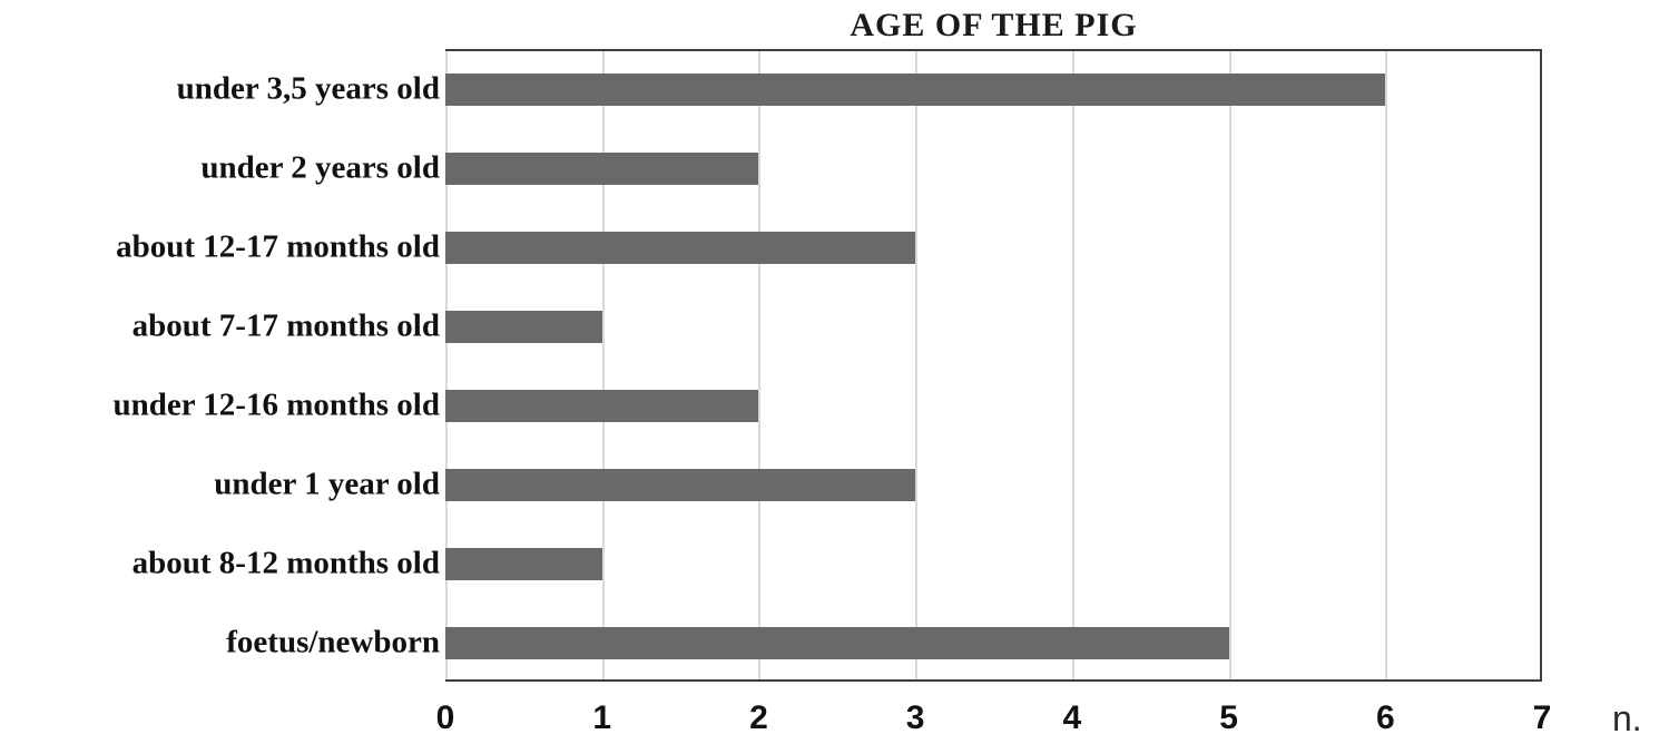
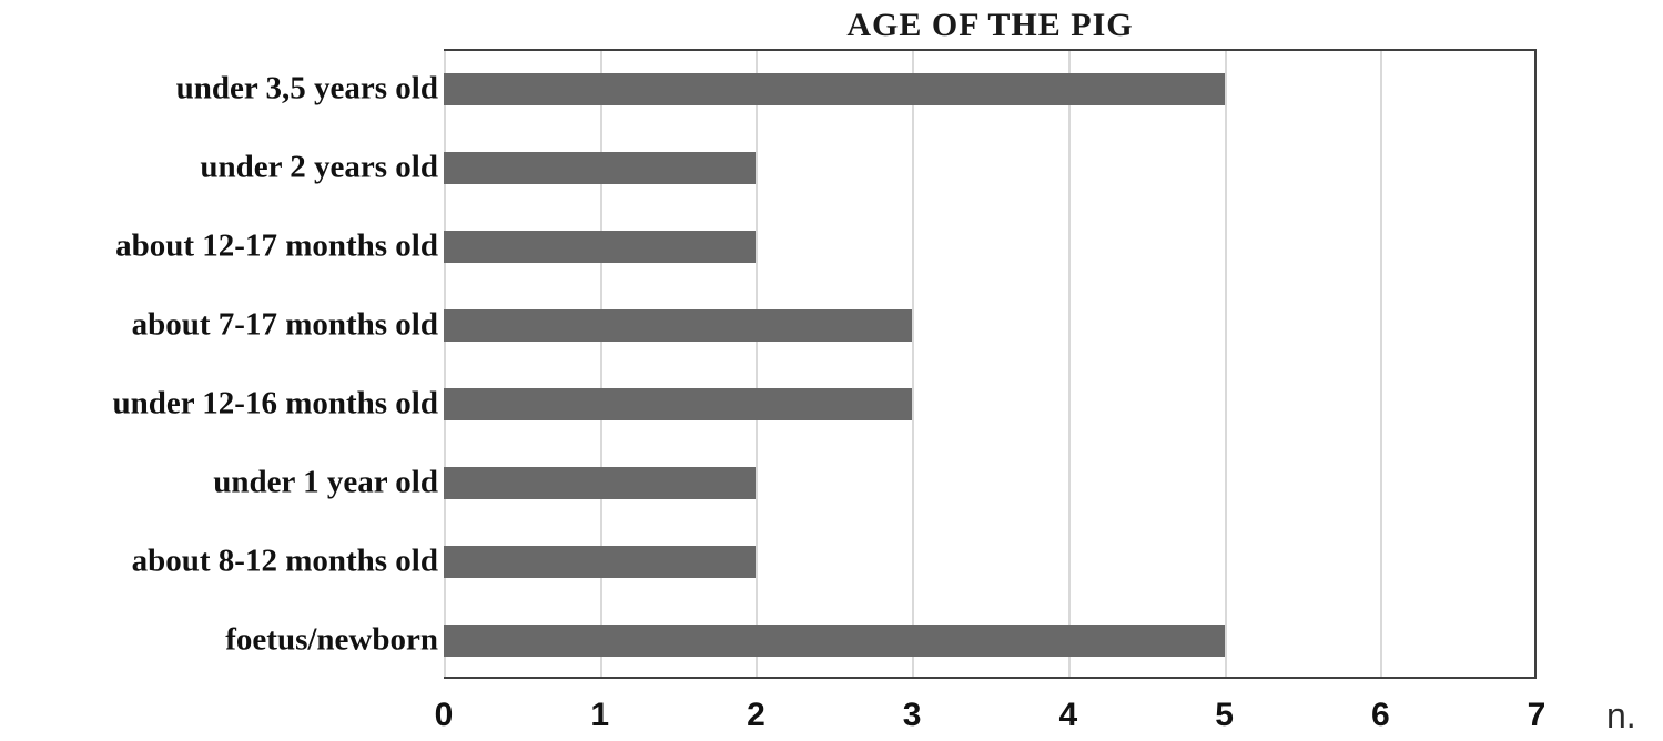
under 3,5 years old: 6 -> 5
about 12-17 months old: 3 -> 2
about 7-17 months old: 1 -> 3
under 12-16 months old: 2 -> 3
under 1 year old: 3 -> 2
about 8-12 months old: 1 -> 2
